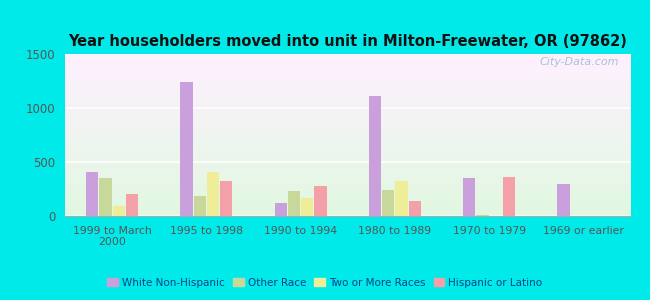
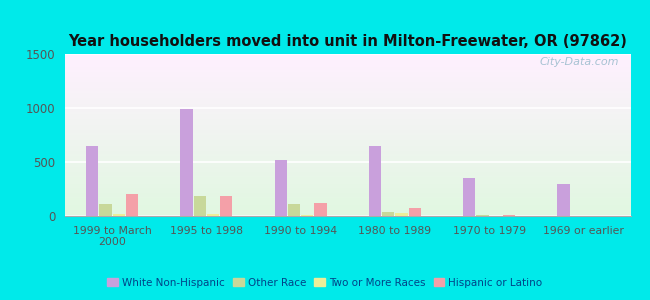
White Non-Hispanic/1999 to March 2000: 410 -> 650
Other Race/1999 to March 2000: 350 -> 110
Two or More Races/1999 to March 2000: 90 -> 20
White Non-Hispanic/1995 to 1998: 1240 -> 990
Two or More Races/1995 to 1998: 410 -> 20
Hispanic or Latino/1995 to 1998: 320 -> 180
White Non-Hispanic/1990 to 1994: 120 -> 520
Other Race/1990 to 1994: 230 -> 110
Two or More Races/1990 to 1994: 170 -> 10
Hispanic or Latino/1990 to 1994: 280 -> 120
White Non-Hispanic/1980 to 1989: 1110 -> 640
Other Race/1980 to 1989: 240 -> 40
Two or More Races/1980 to 1989: 320 -> 30
Hispanic or Latino/1980 to 1989: 140 -> 70
Hispanic or Latino/1970 to 1979: 360 -> 0
